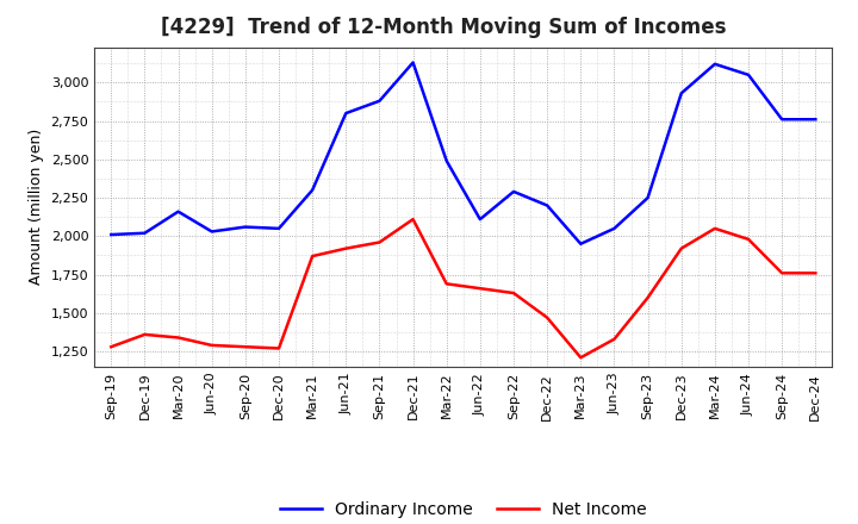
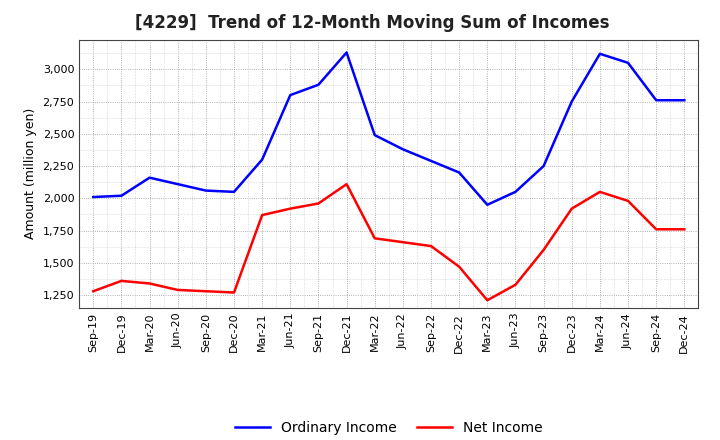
Ordinary Income/Jun-20: 2,030 -> 2,110
Ordinary Income/Jun-22: 2,110 -> 2,380
Ordinary Income/Dec-23: 2,930 -> 2,750
